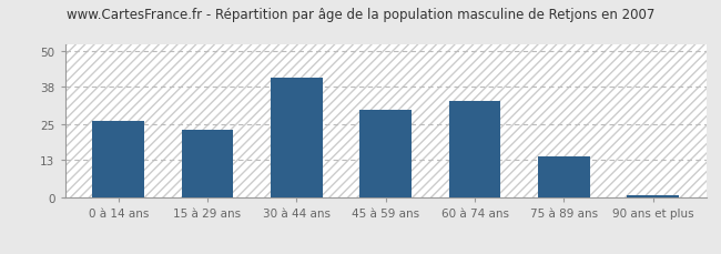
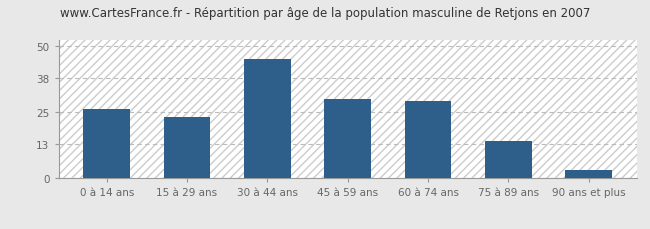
30 à 44 ans: 41 -> 45
60 à 74 ans: 33 -> 29
90 ans et plus: 1 -> 3
